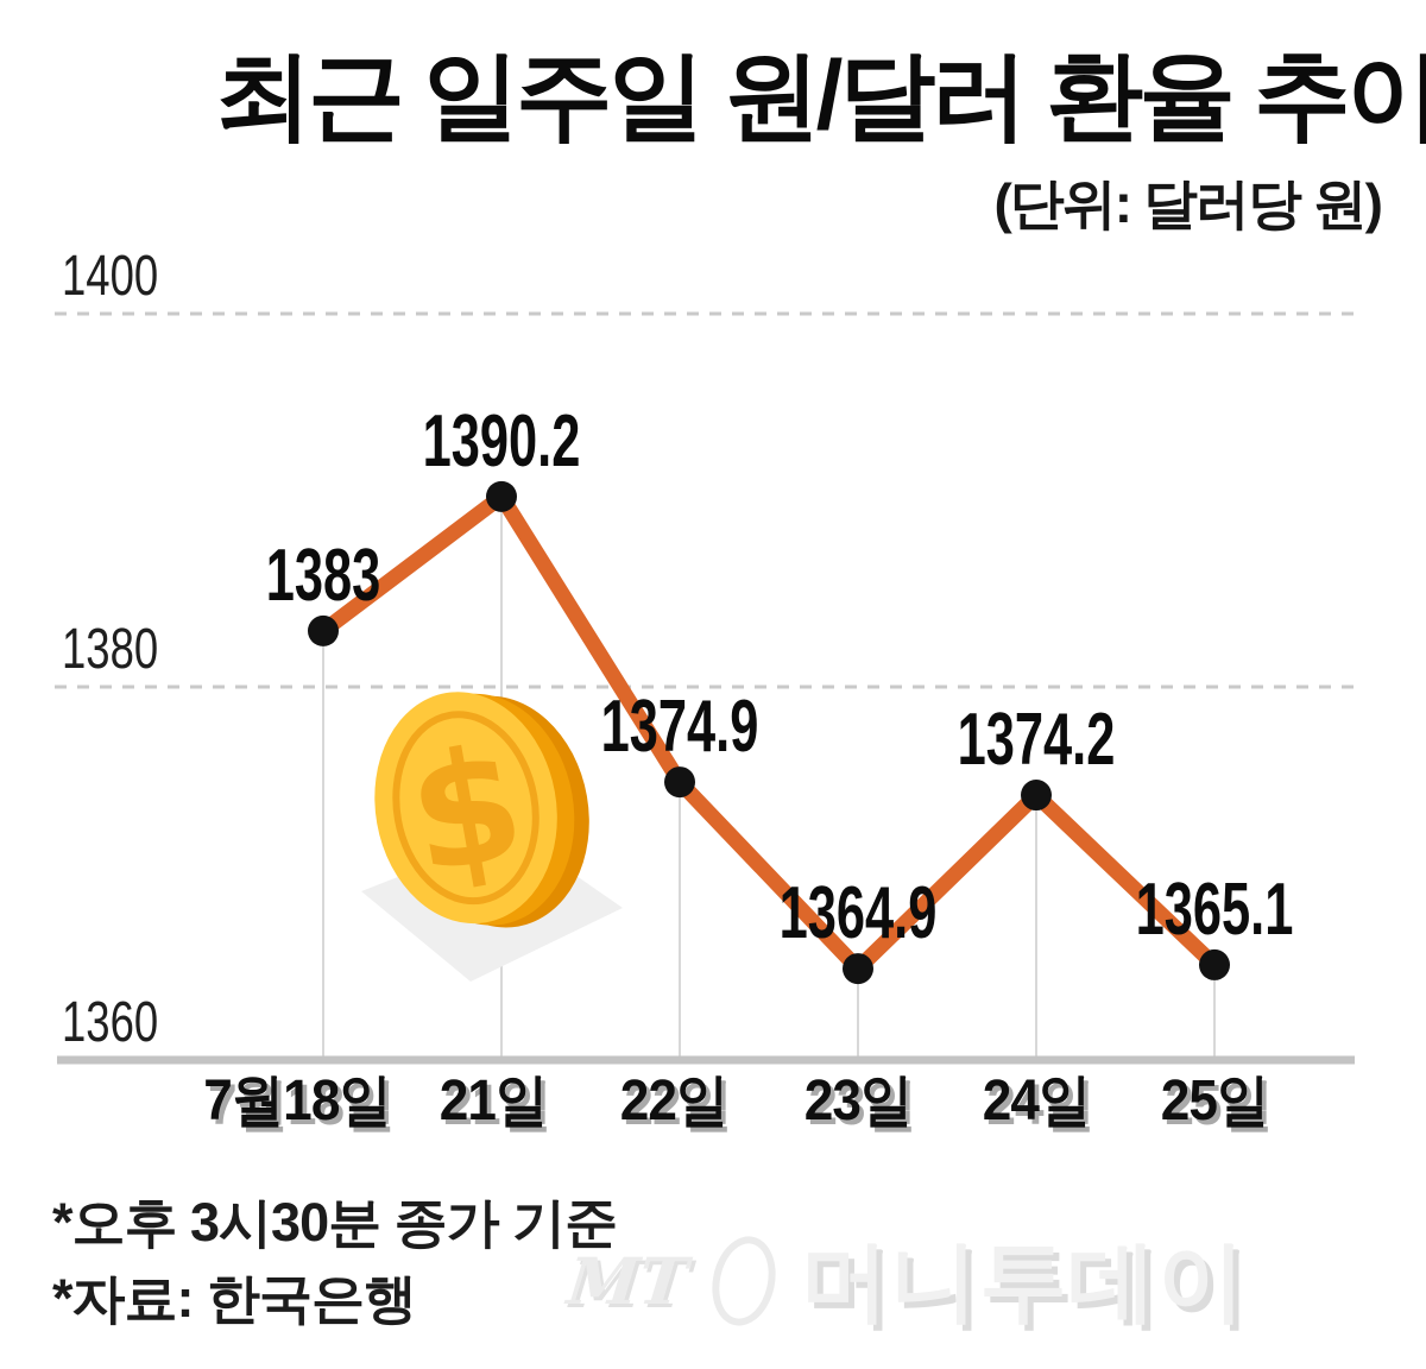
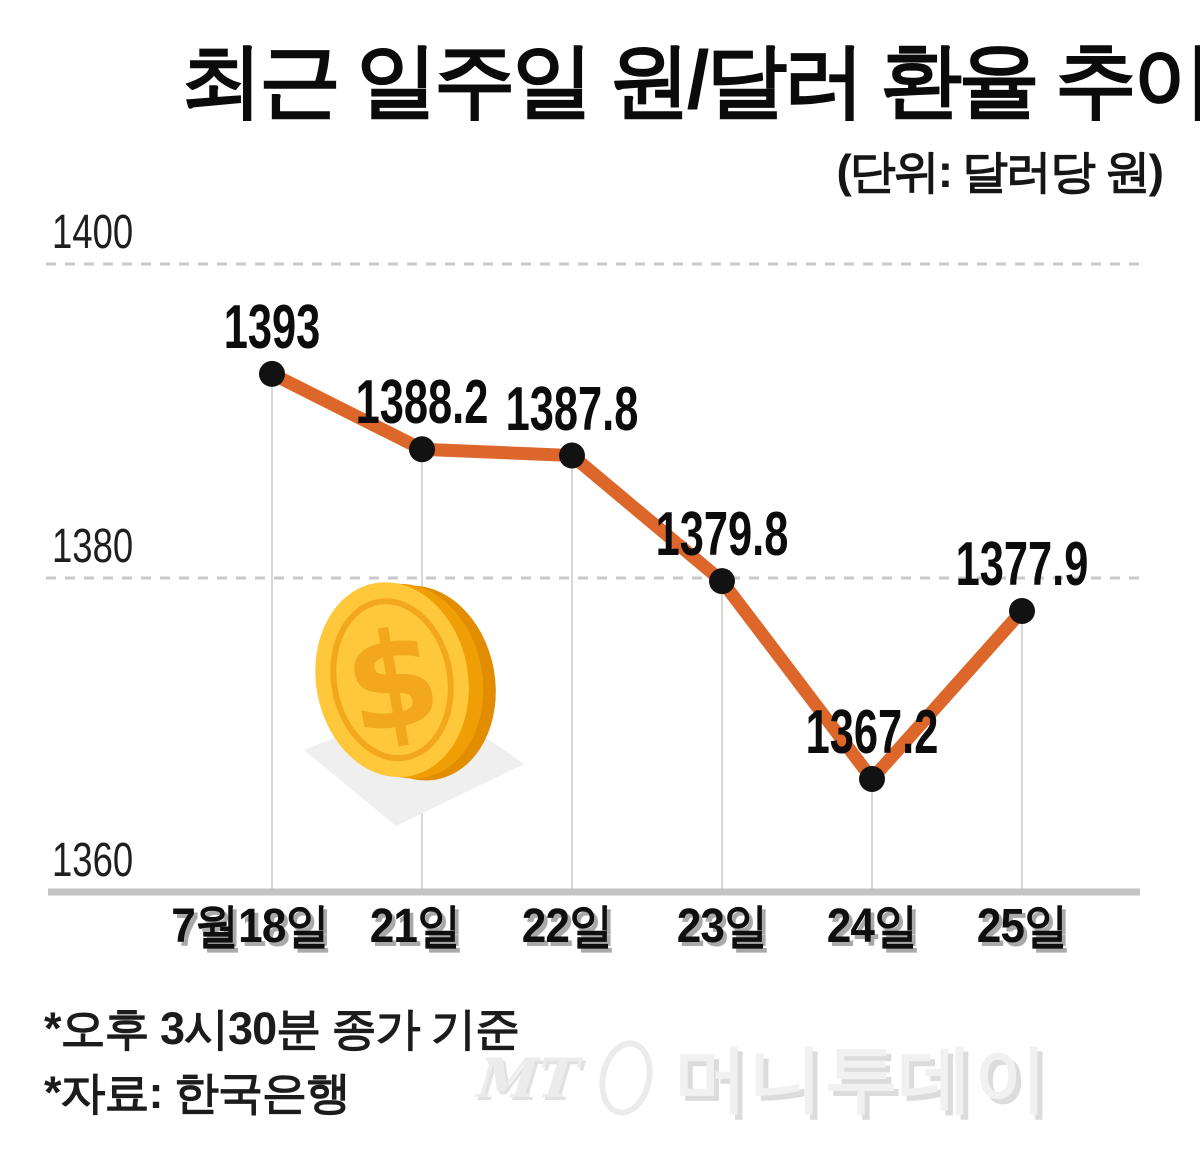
7월18일: 1383 -> 1393
21일: 1390.2 -> 1388.2
22일: 1374.9 -> 1387.8
23일: 1364.9 -> 1379.8
24일: 1374.2 -> 1367.2
25일: 1365.1 -> 1377.9
